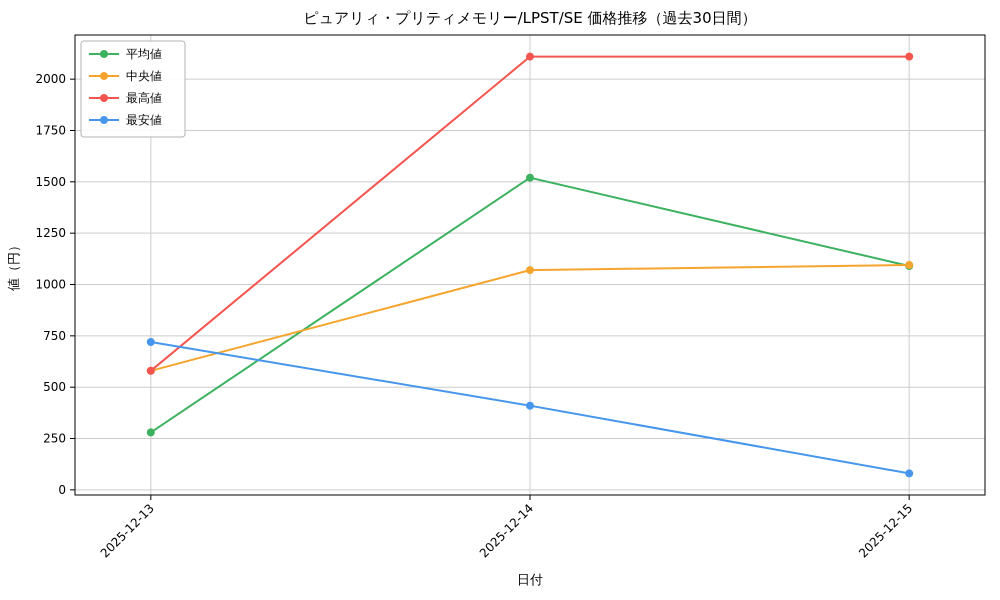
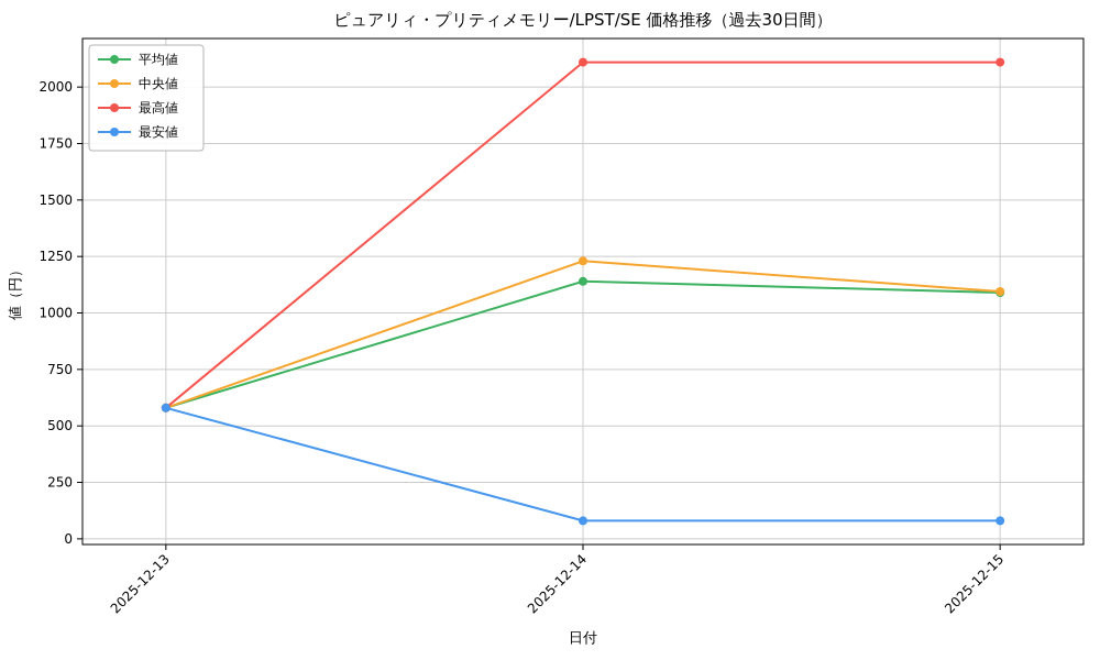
平均値/2025-12-13: 280 -> 580
最安値/2025-12-13: 720 -> 580
平均値/2025-12-14: 1520 -> 1140
中央値/2025-12-14: 1070 -> 1230
最安値/2025-12-14: 410 -> 80
